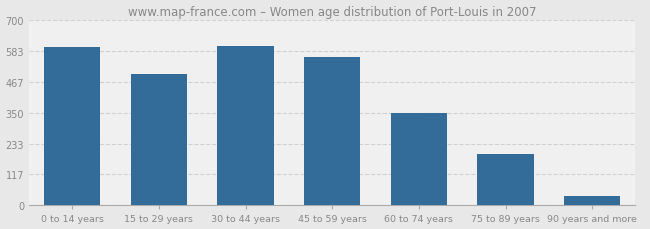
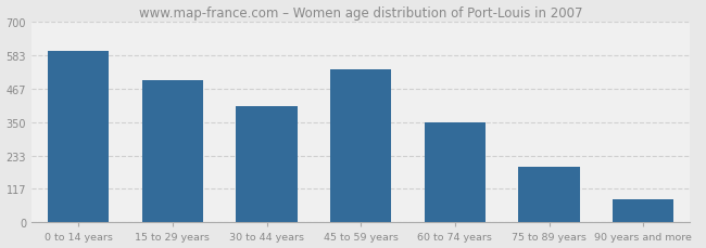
30 to 44 years: 604 -> 405
45 to 59 years: 560 -> 535
90 years and more: 35 -> 80
